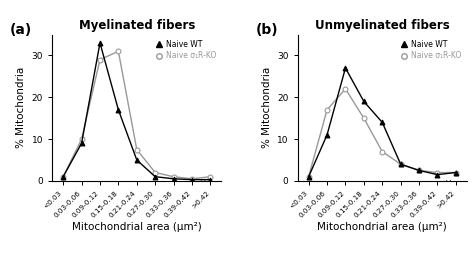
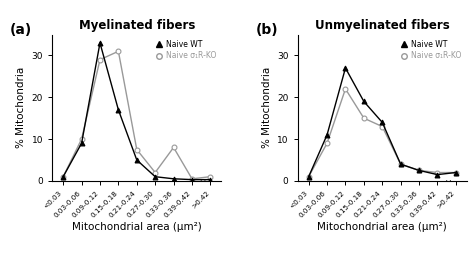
Myelinated fibers/Naive σ₁R-KO/0.33-0.36: 1.0 -> 8.0
Unmyelinated fibers/Naive σ₁R-KO/0.03-0.06: 17.0 -> 9.0
Unmyelinated fibers/Naive σ₁R-KO/0.21-0.24: 7.0 -> 13.0
